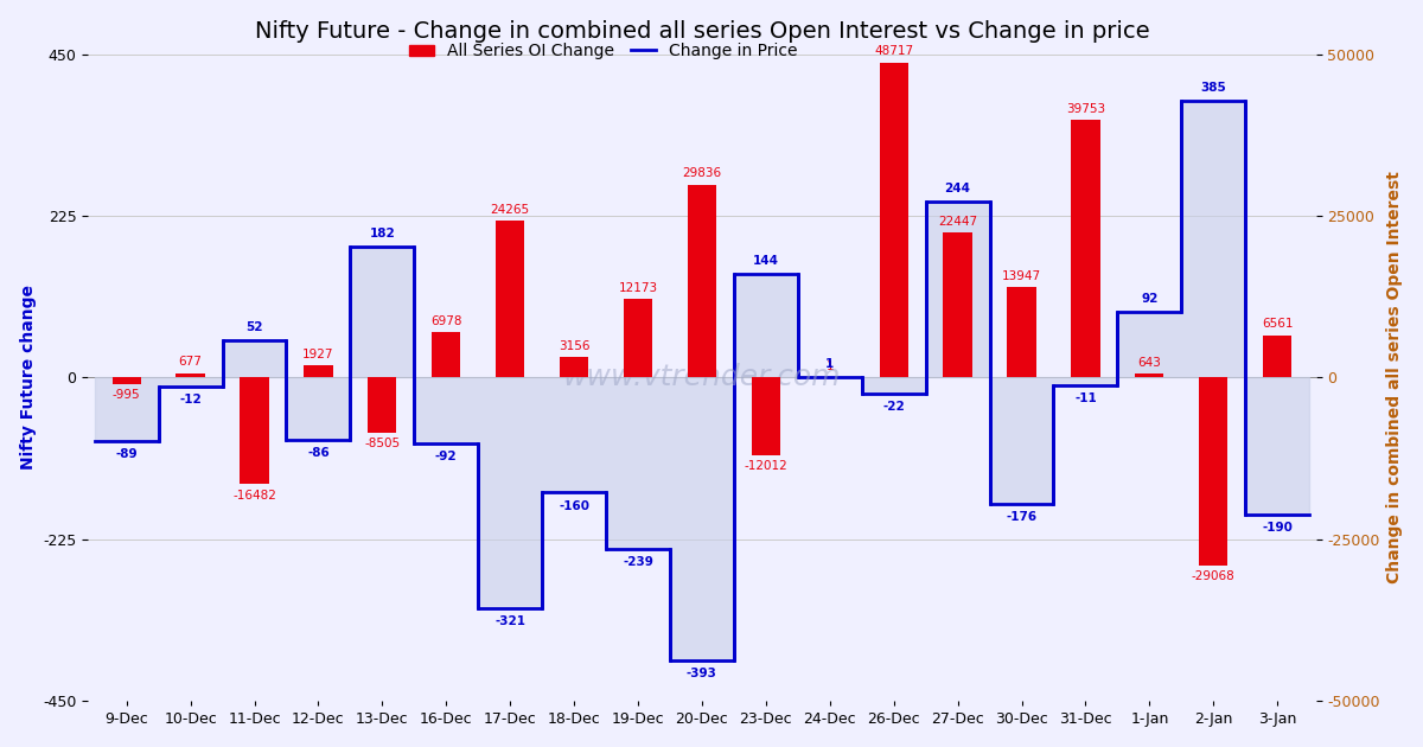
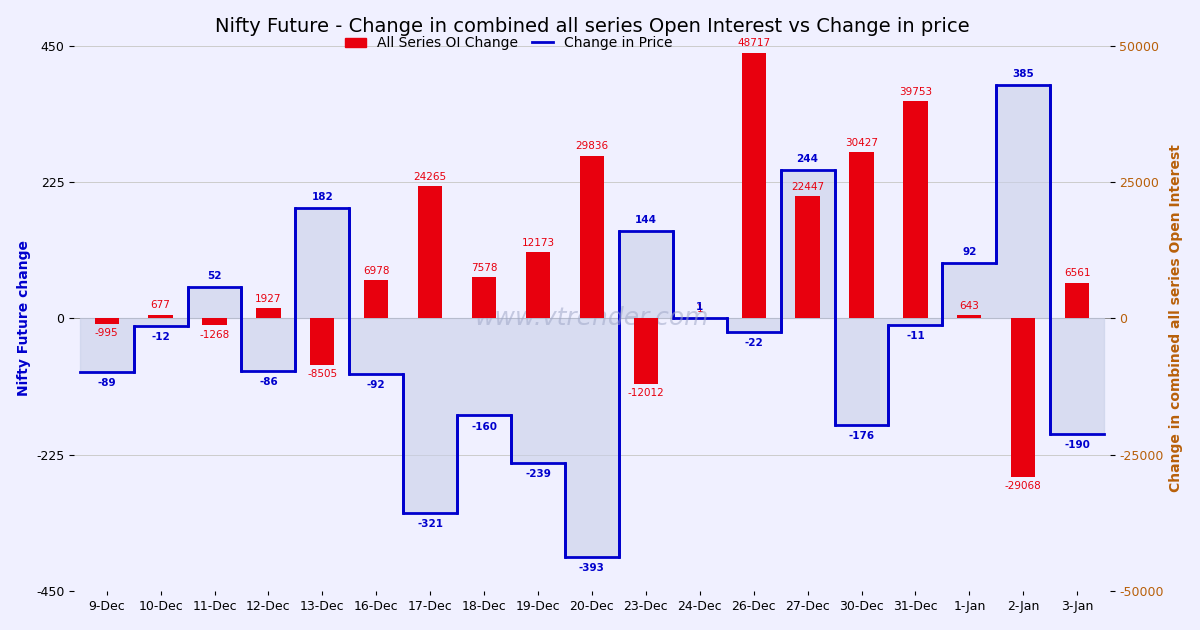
All Series OI Change/11-Dec: -16482 -> -1268
All Series OI Change/18-Dec: 3156 -> 7578
All Series OI Change/30-Dec: 13947 -> 30427
